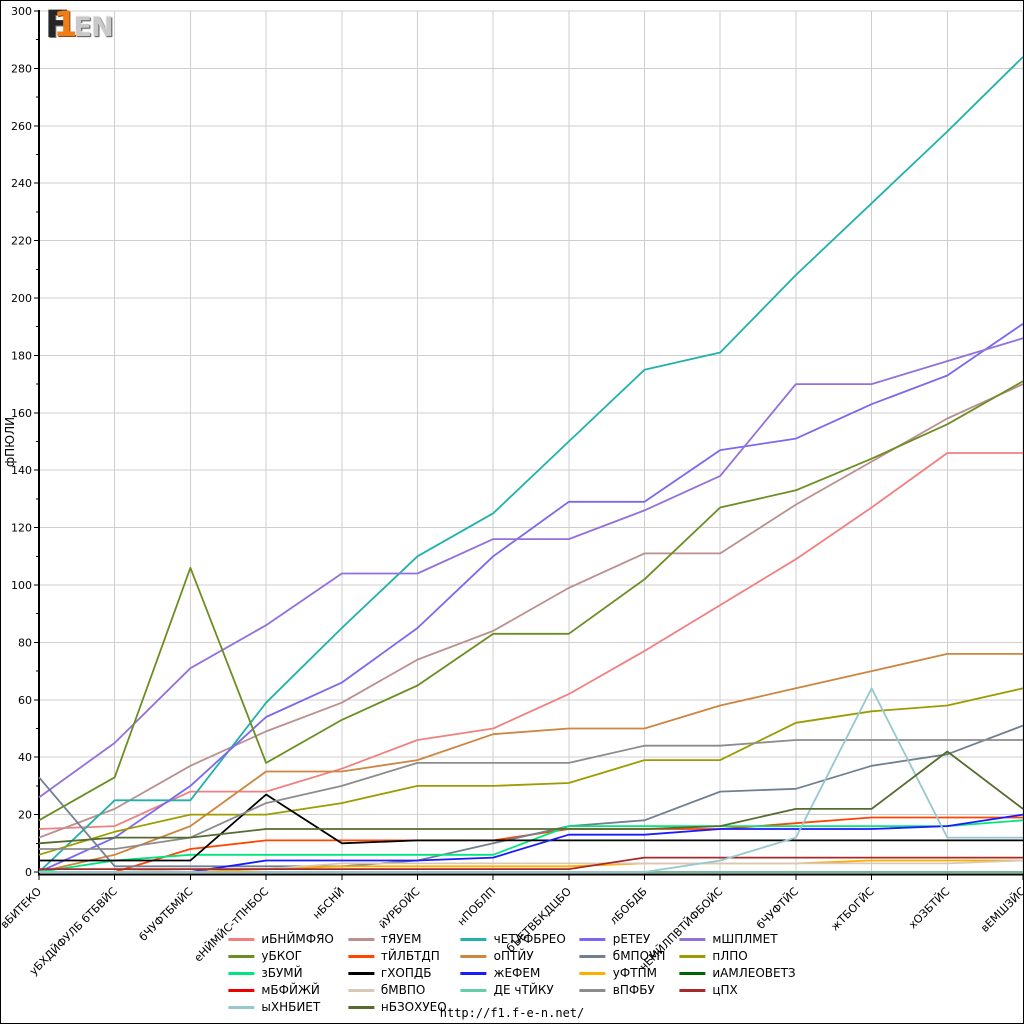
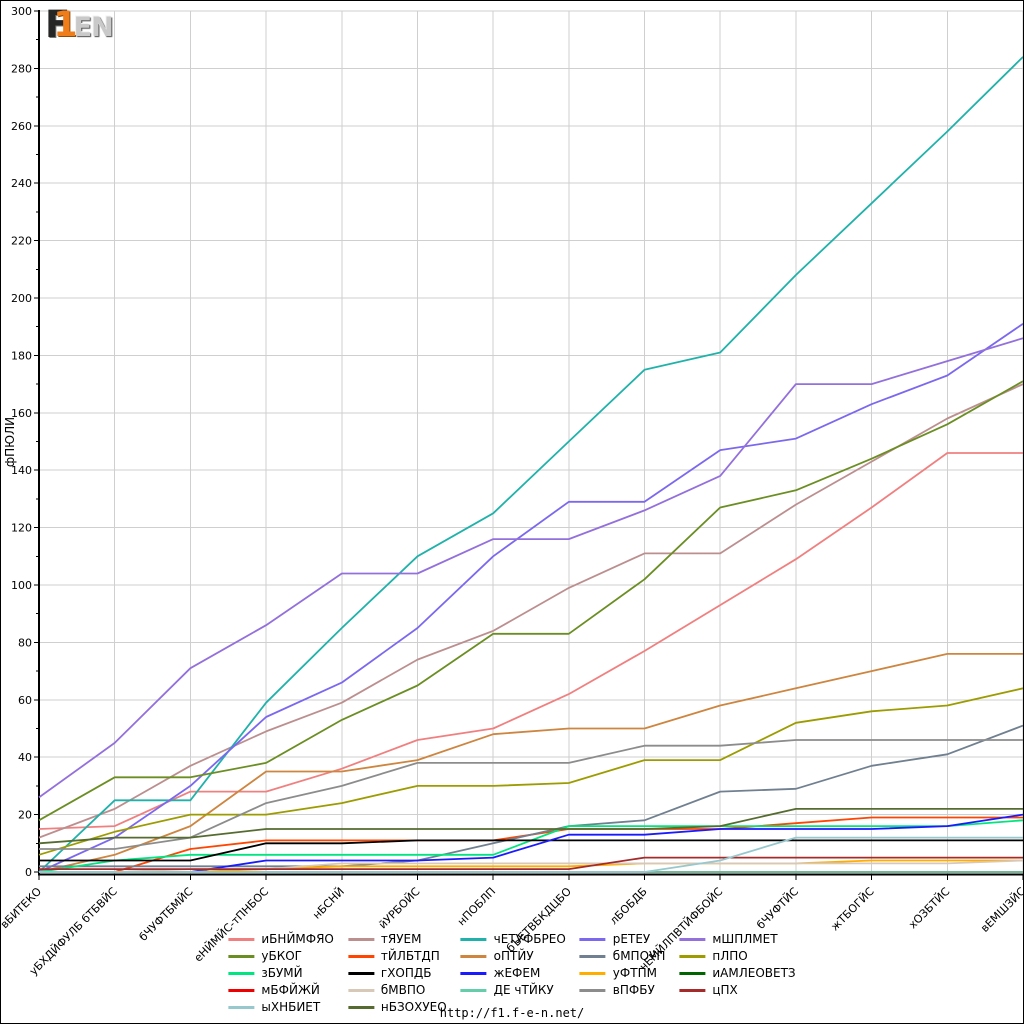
бМПОУП/вБИТЕКО: 33 -> 2
уБКОГ/бЧУФТБМЙС: 106 -> 33
гХОПДБ/еНЙМЙС-тПНБОС: 27 -> 10
ыХНБИЕТ/жТБОГЙС: 64 -> 12
нБЗОХУЕО/хОЗБТЙС: 42 -> 22
